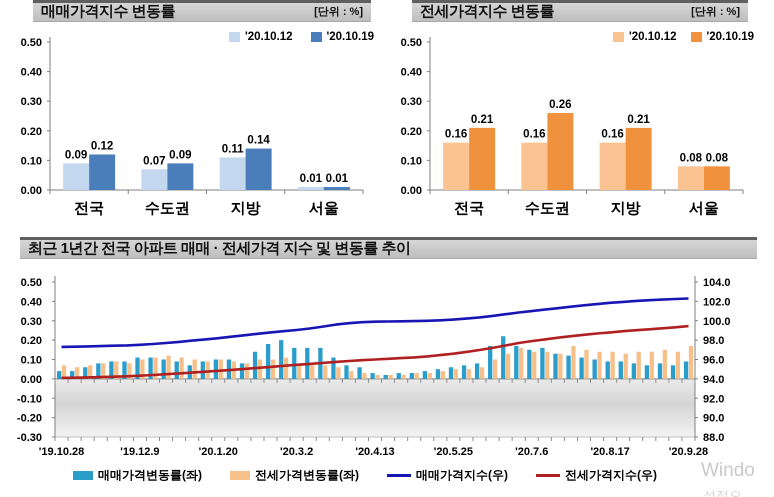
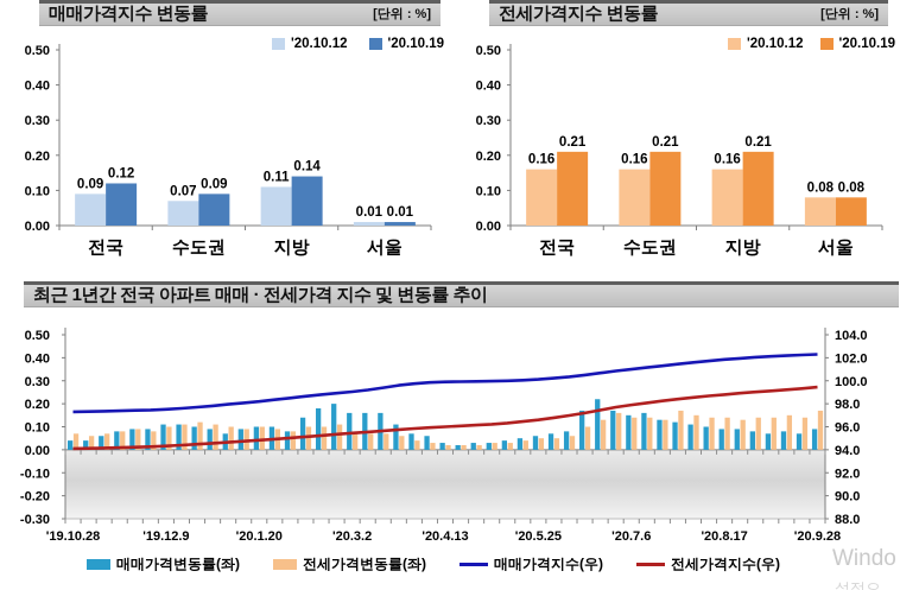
전세가격지수 변동률/'20.10.19/수도권: 0.26 -> 0.21
